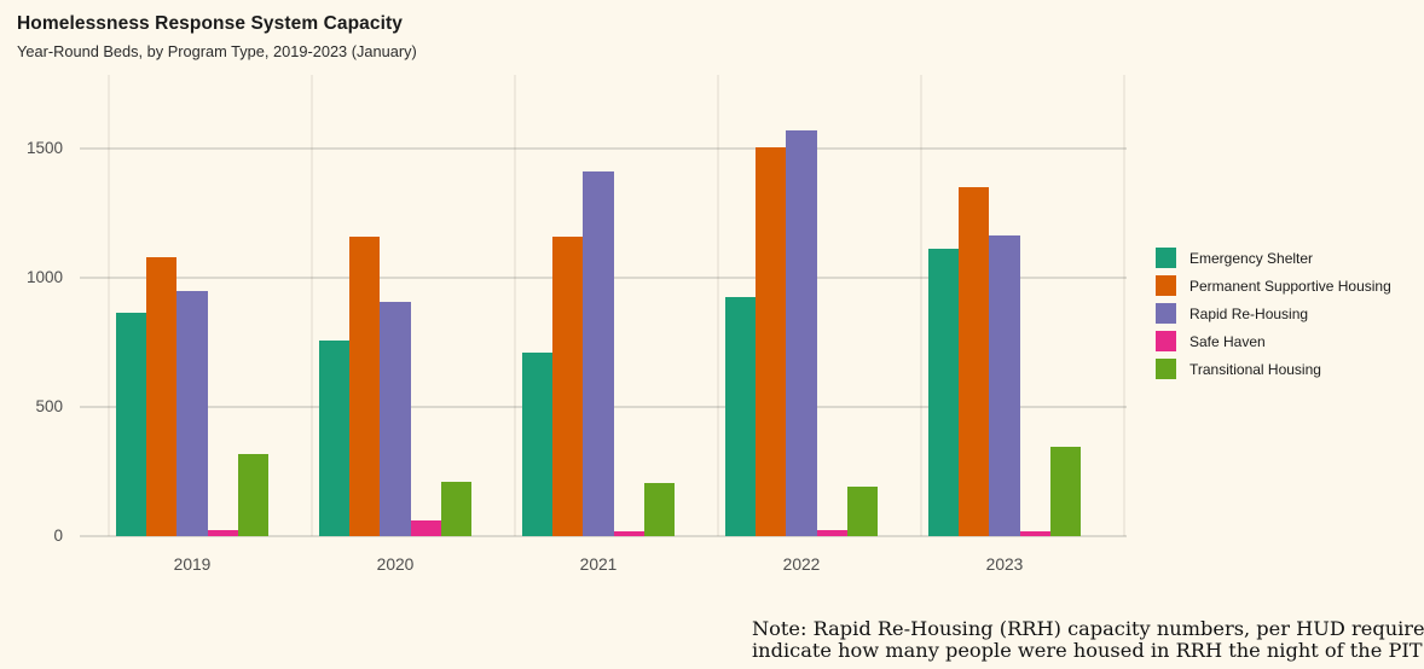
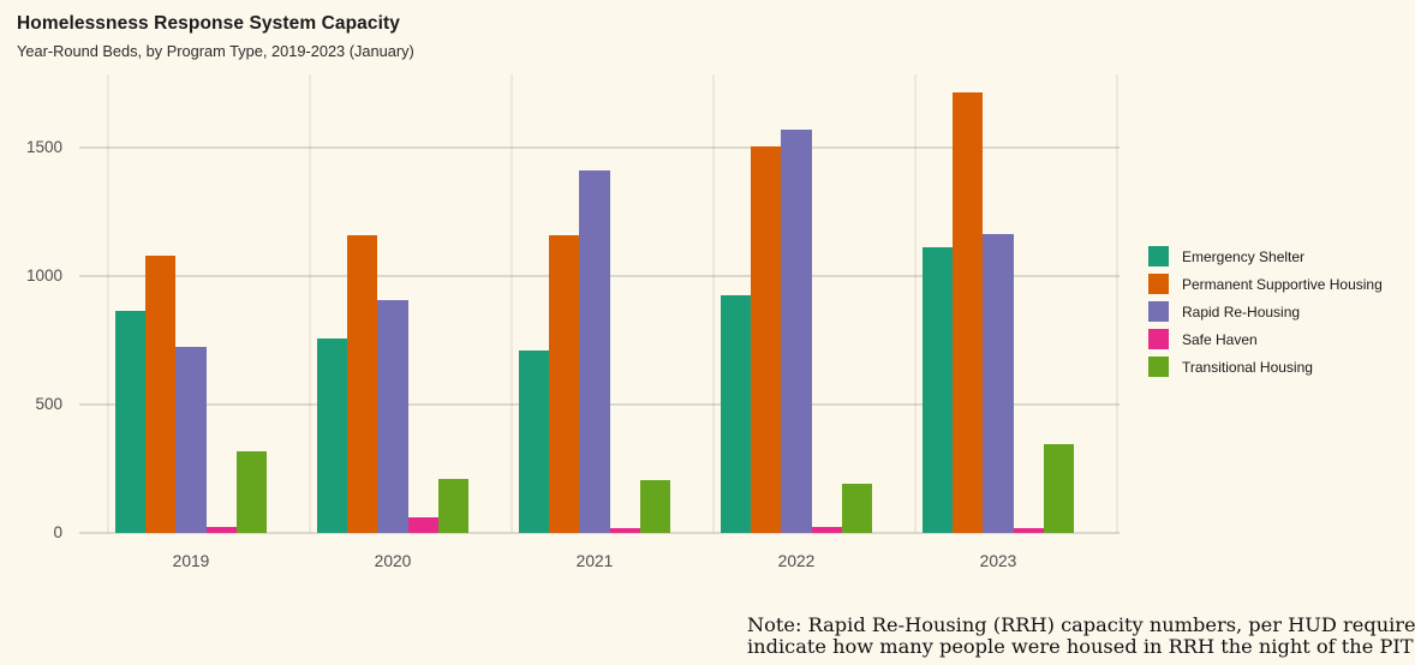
Rapid Re-Housing/2019: 950 -> 720
Permanent Supportive Housing/2023: 1350 -> 1720
